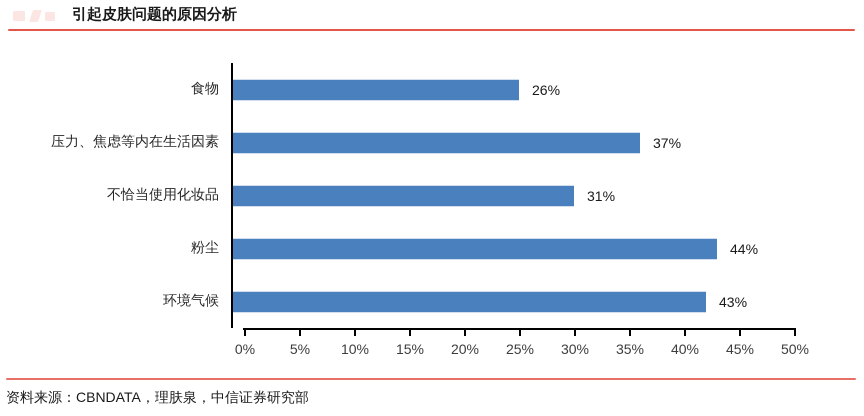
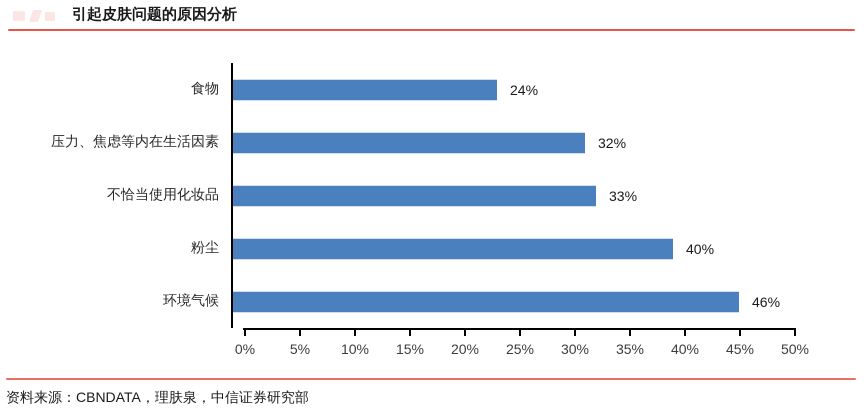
食物: 26% -> 24%
压力、焦虑等内在生活因素: 37% -> 32%
不恰当使用化妆品: 31% -> 33%
粉尘: 44% -> 40%
环境气候: 43% -> 46%
